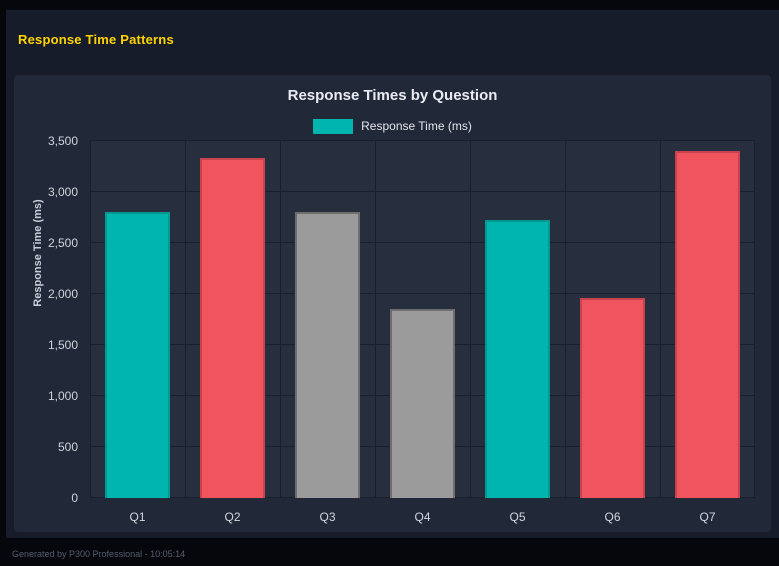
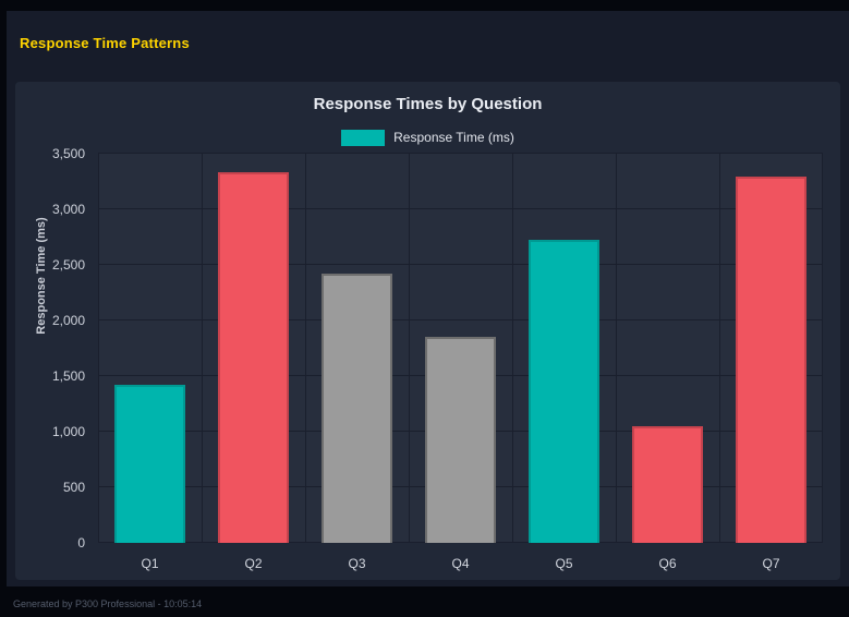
Q1: 2800 -> 1420
Q3: 2800 -> 2420
Q6: 1960 -> 1050
Q7: 3400 -> 3290
